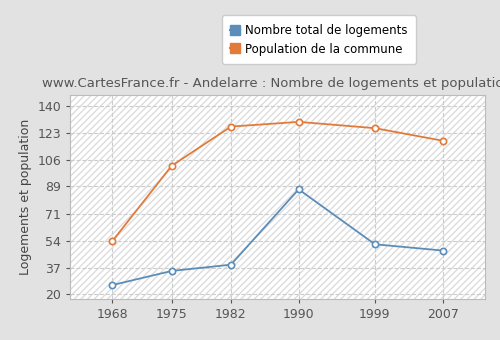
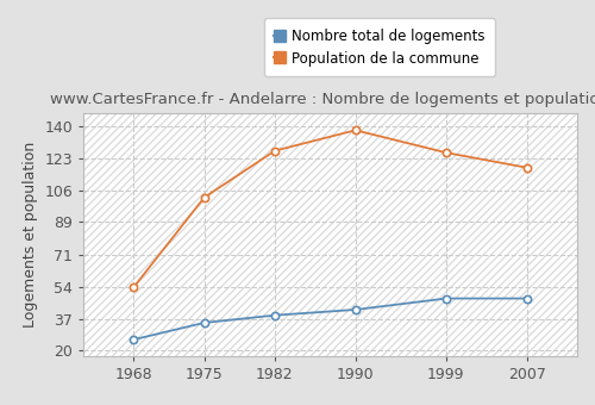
Nombre total de logements/1990: 87 -> 42
Population de la commune/1990: 130 -> 138
Nombre total de logements/1999: 52 -> 48
